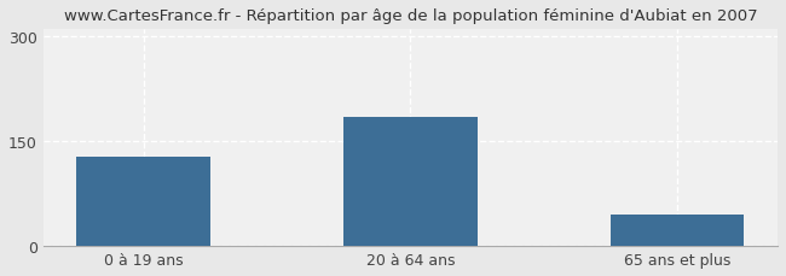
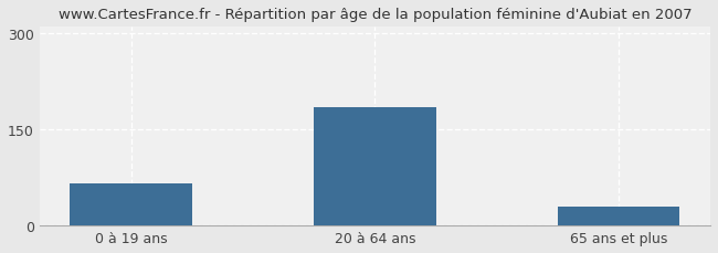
0 à 19 ans: 128 -> 66
65 ans et plus: 45 -> 30
